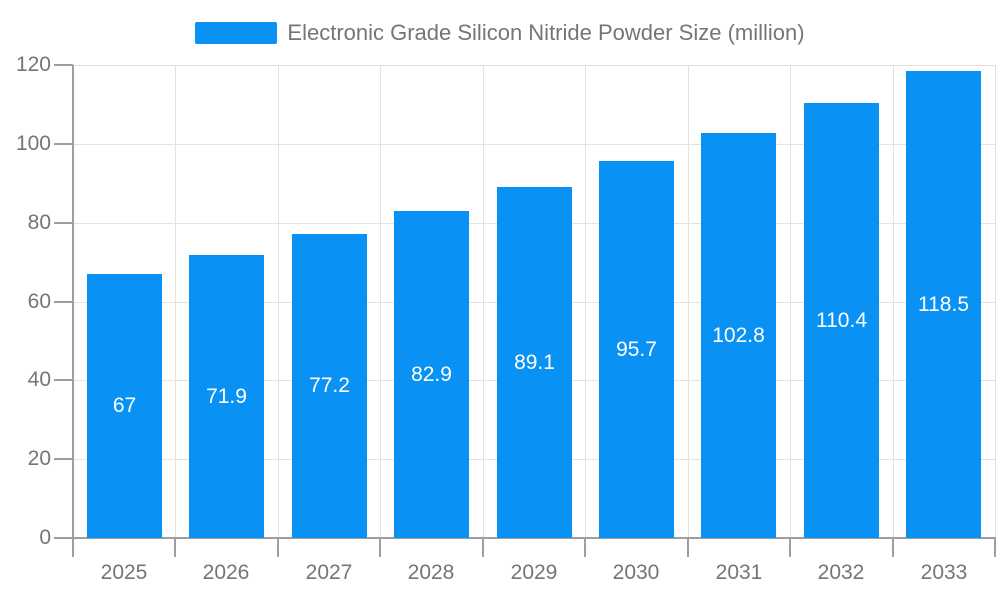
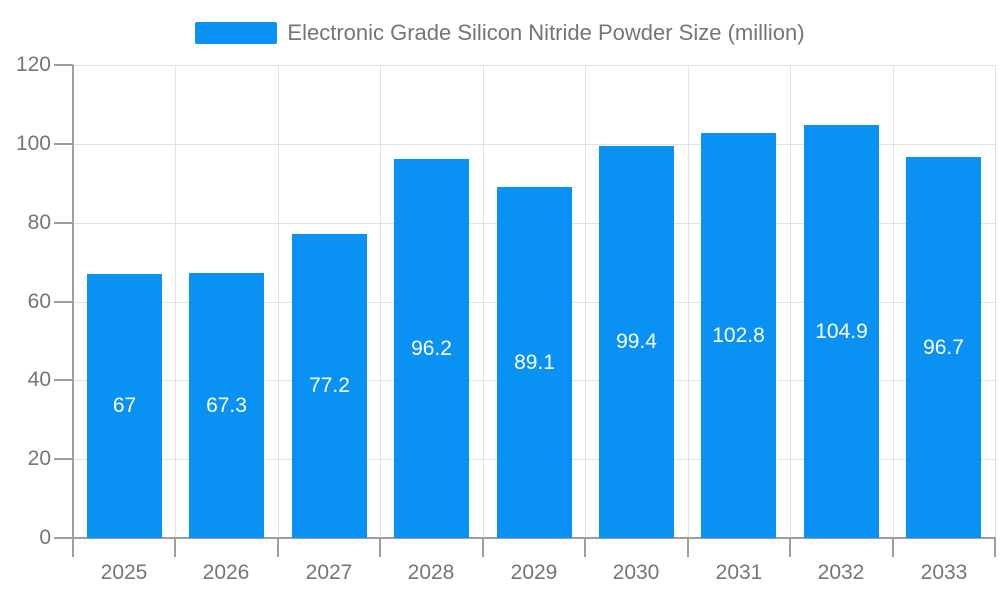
2026: 71.9 -> 67.3
2028: 82.9 -> 96.2
2030: 95.7 -> 99.4
2032: 110.4 -> 104.9
2033: 118.5 -> 96.7
